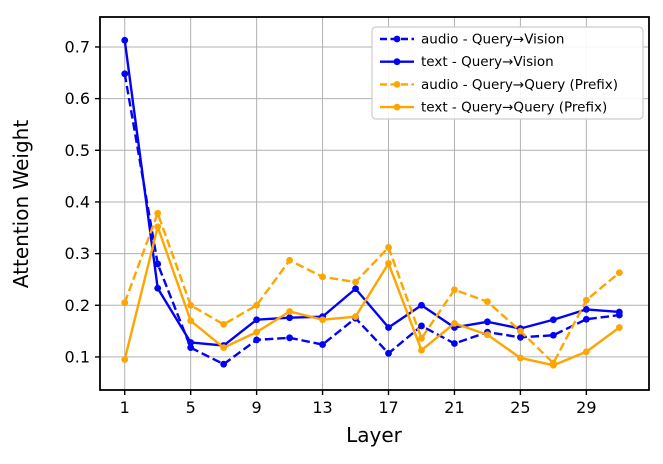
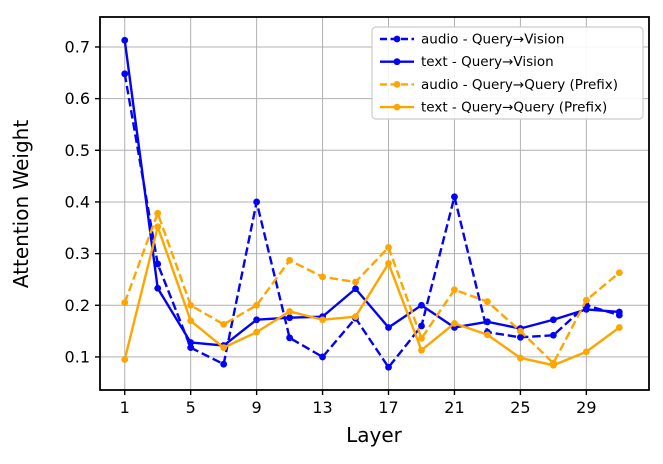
audio - Query→Vision/9: 0.13 -> 0.40
audio - Query→Vision/13: 0.12 -> 0.10
audio - Query→Vision/17: 0.11 -> 0.08
audio - Query→Vision/21: 0.13 -> 0.41
audio - Query→Vision/29: 0.17 -> 0.20
